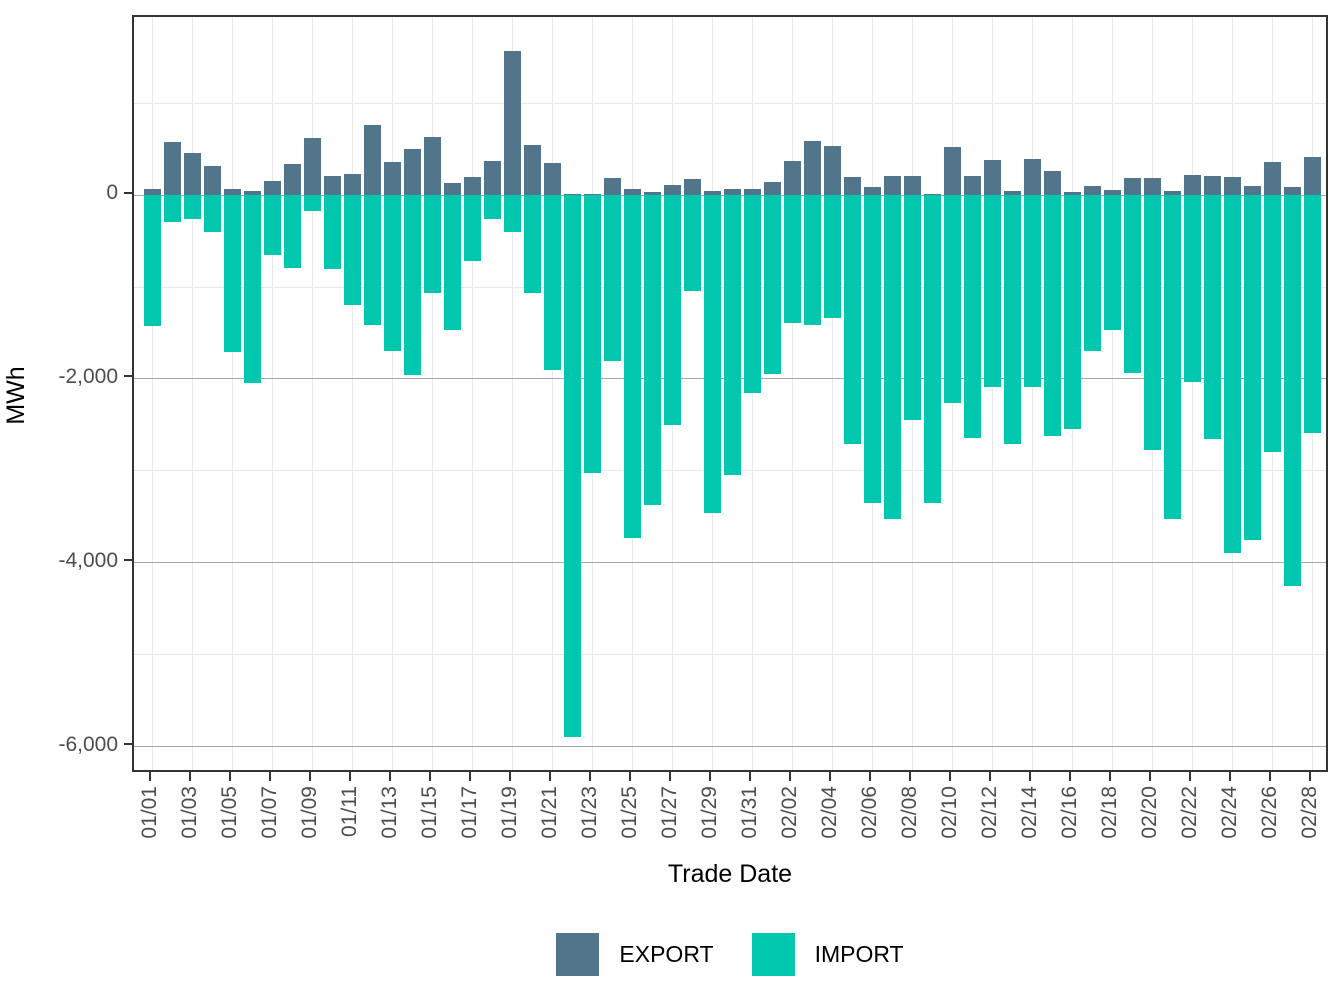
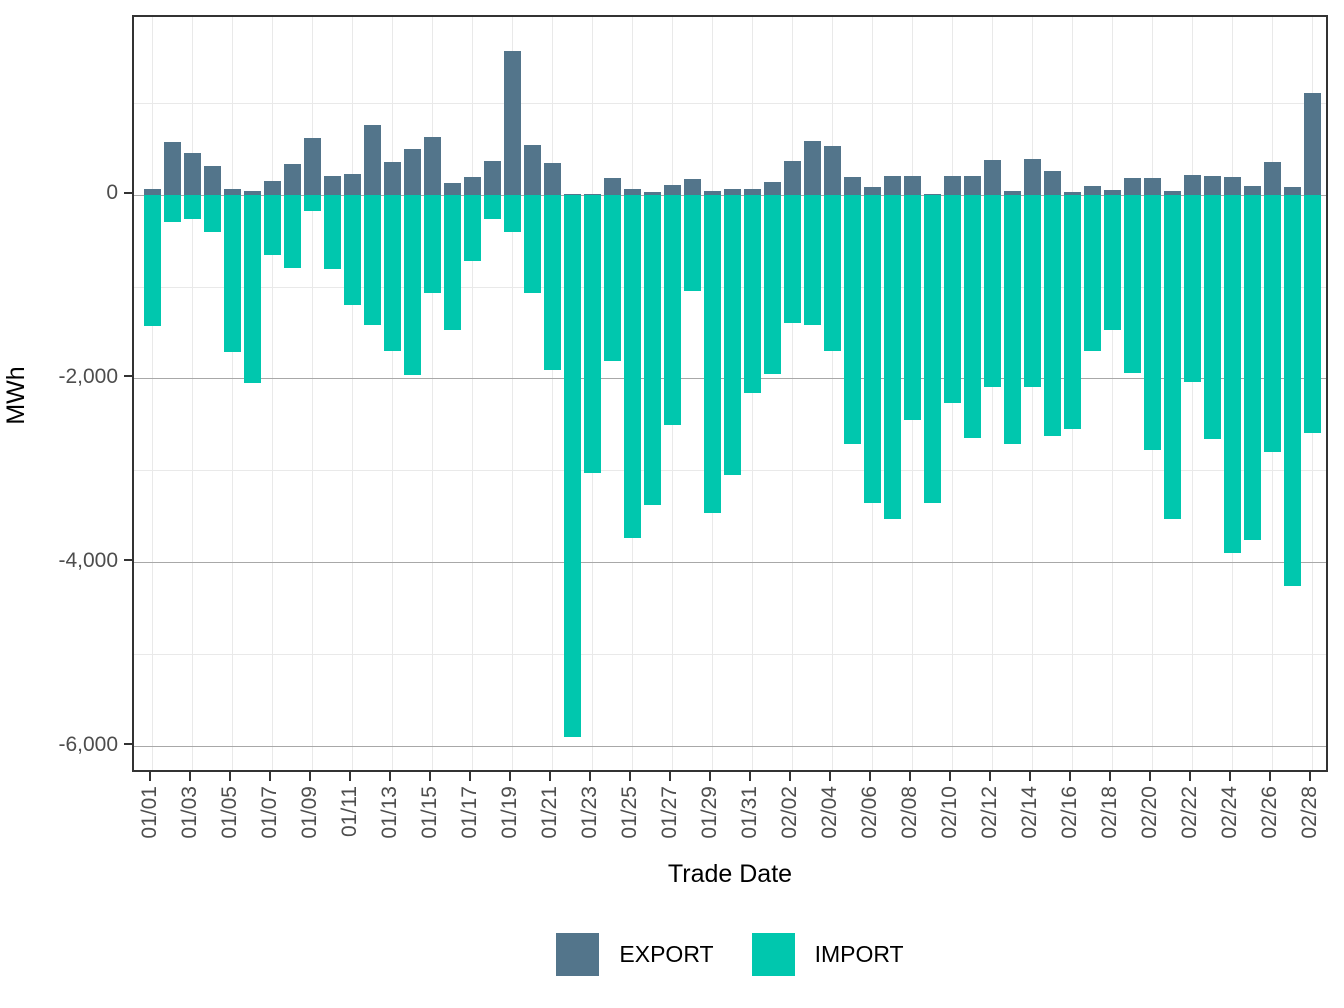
IMPORT/02/04: -1300 -> -1700
EXPORT/02/10: 500 -> 200
EXPORT/02/28: 400 -> 1100
